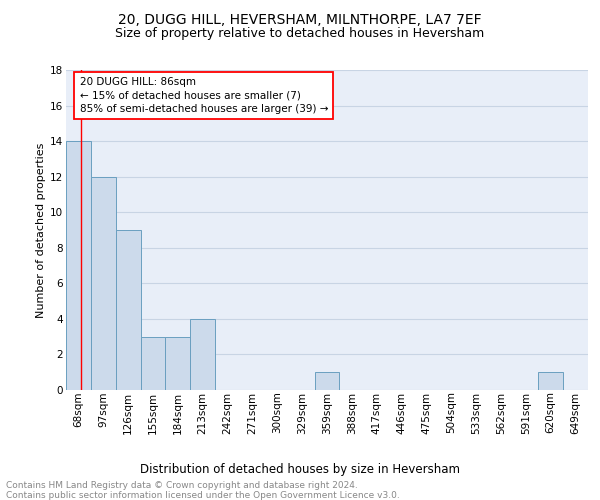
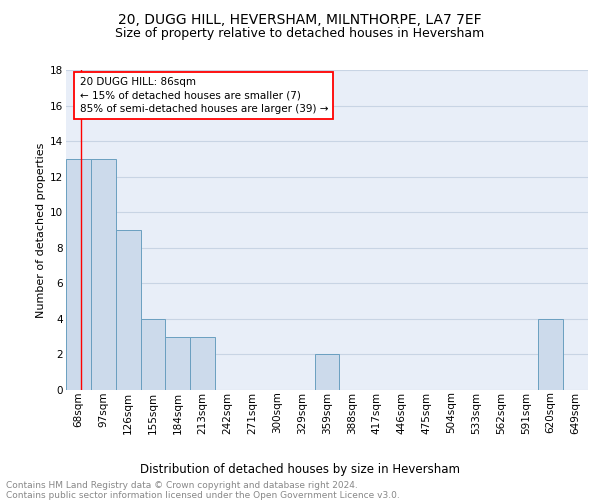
68sqm: 14 -> 13
97sqm: 12 -> 13
155sqm: 3 -> 4
213sqm: 4 -> 3
359sqm: 1 -> 2
620sqm: 1 -> 4
